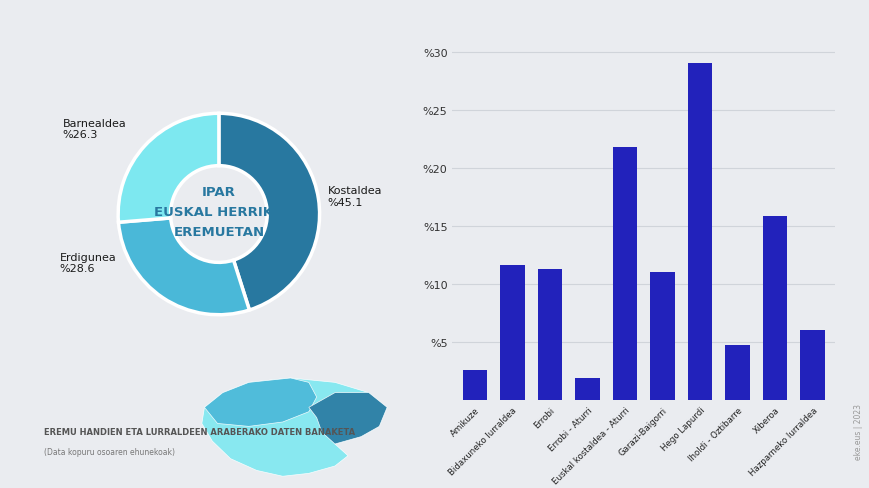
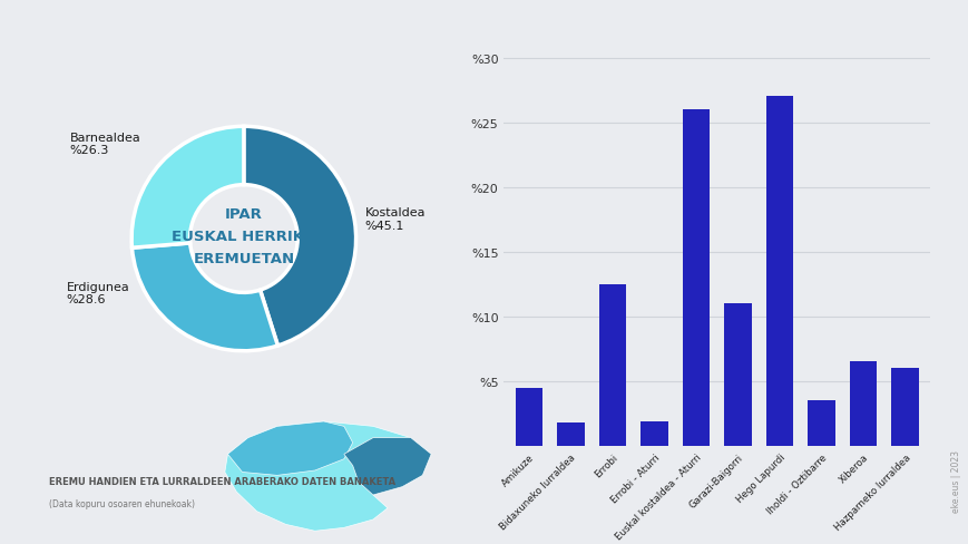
Amikuze: %2.6 -> %4.5
Bidaxuneko lurraldea: %11.6 -> %1.8
Errobi: %11.3 -> %12.5
Euskal kostaldea - Aturri: %21.8 -> %26.0
Hego Lapurdi: %29.0 -> %27.0
Iholdi - Oztibarre: %4.7 -> %3.5
Xiberoa: %15.8 -> %6.5
